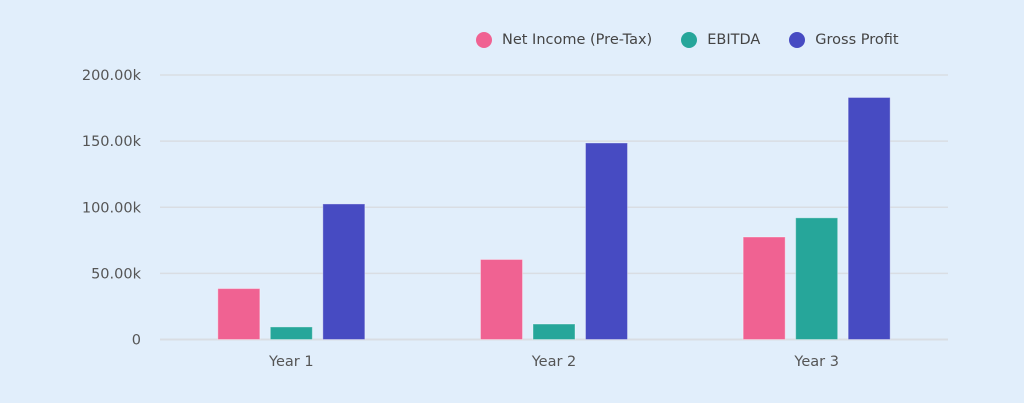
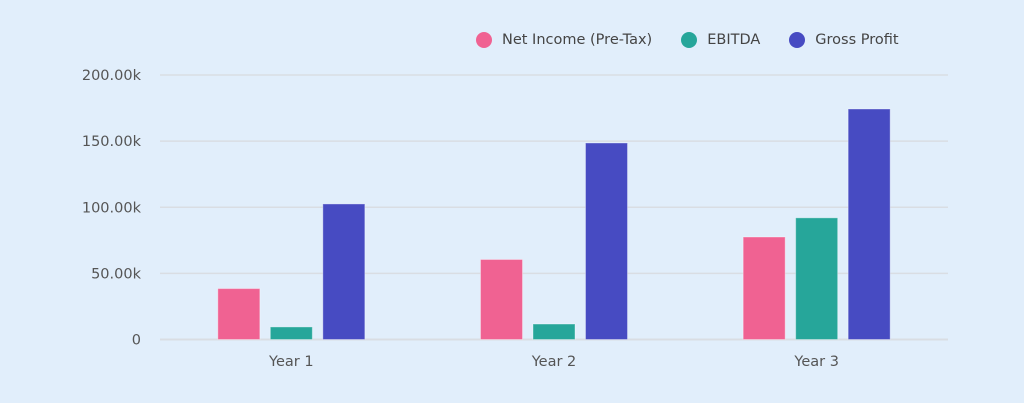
Gross Profit/Year 3: 183k -> 174k
